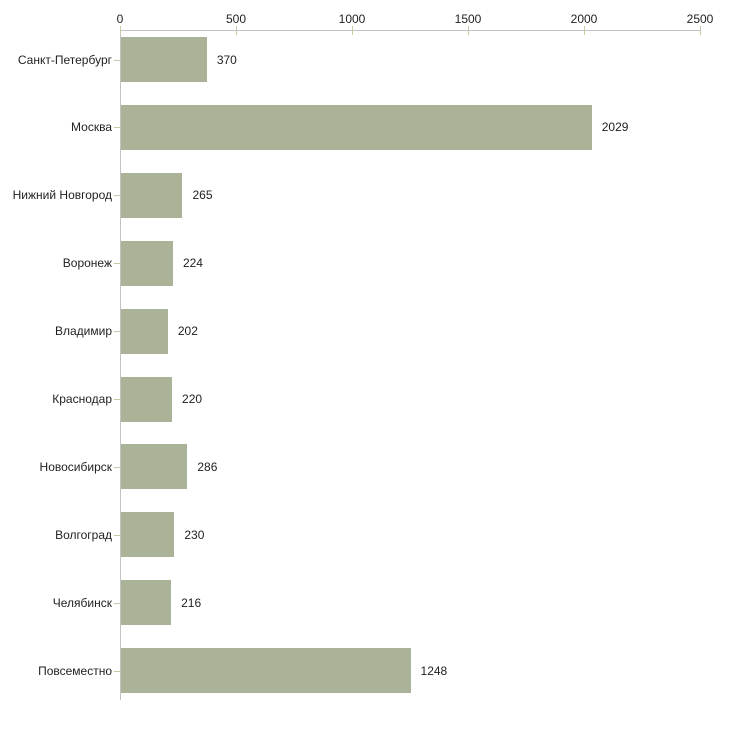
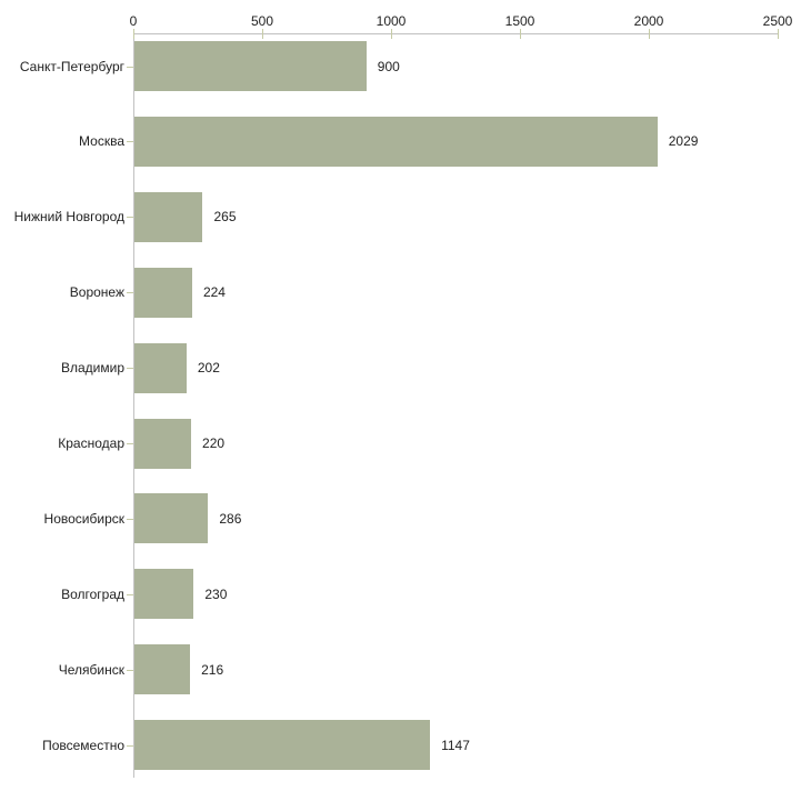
Санкт-Петербург: 370 -> 900
Повсеместно: 1248 -> 1147
